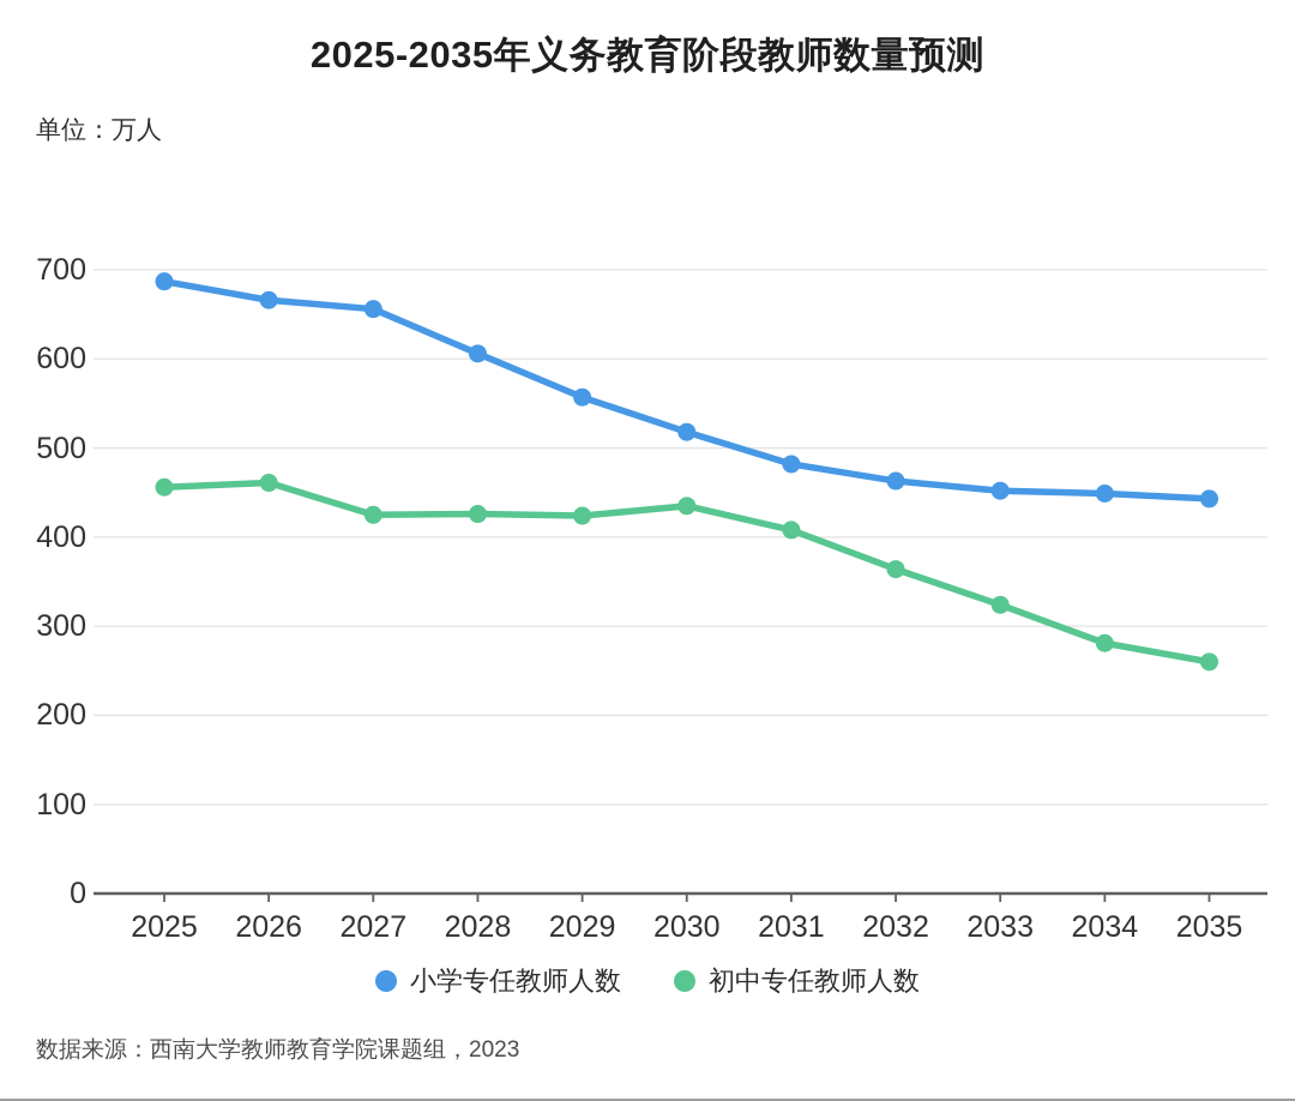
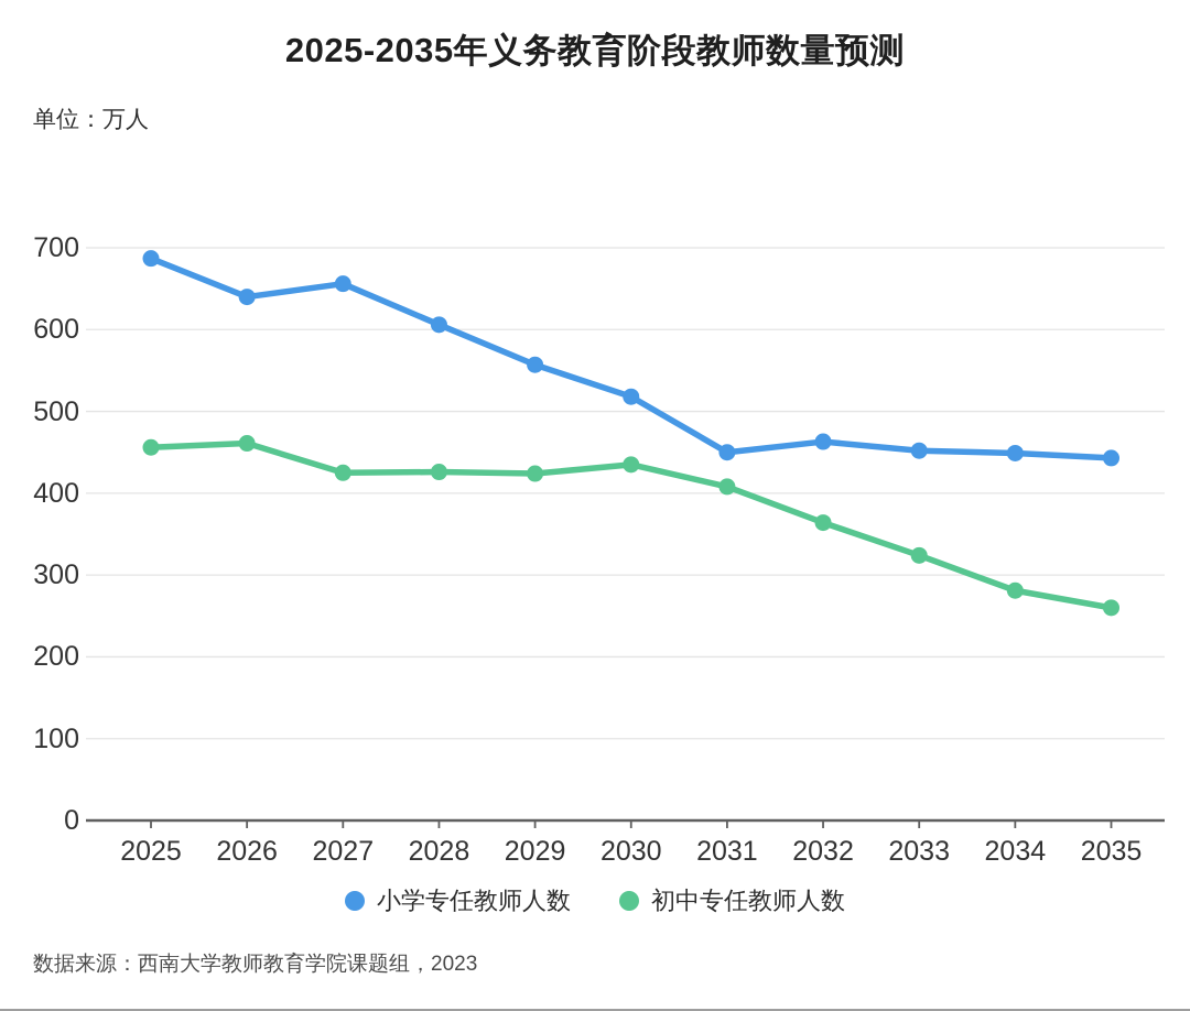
小学专任教师人数/2026: 670 -> 640
小学专任教师人数/2031: 480 -> 450
